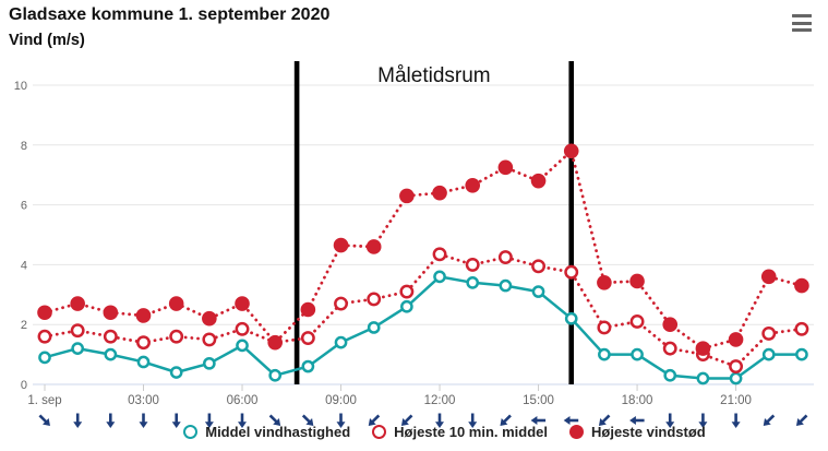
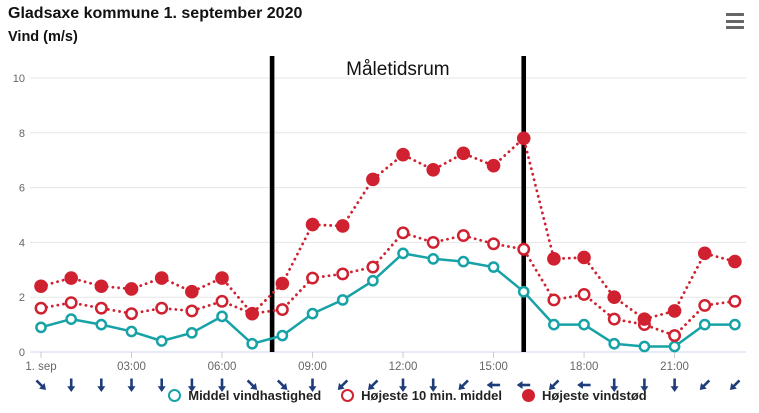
Højeste vindstød/12:00: 6.4 -> 7.2
